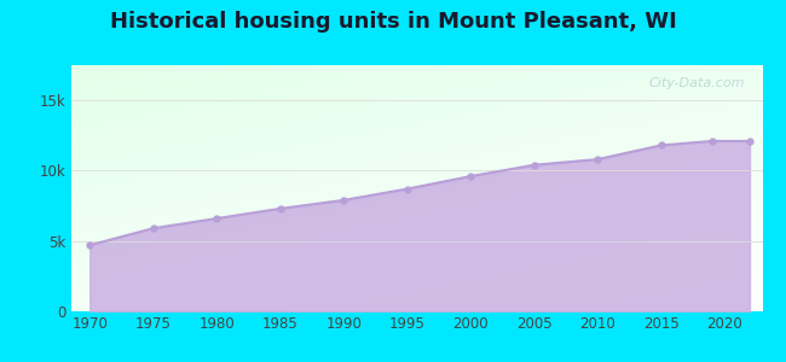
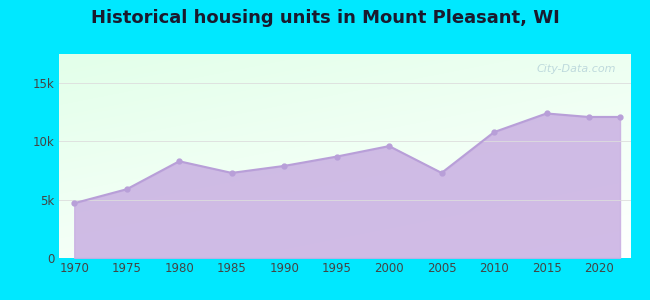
1980: 6.6k -> 8.3k
2005: 10.4k -> 7.3k
2015: 11.8k -> 12.4k
